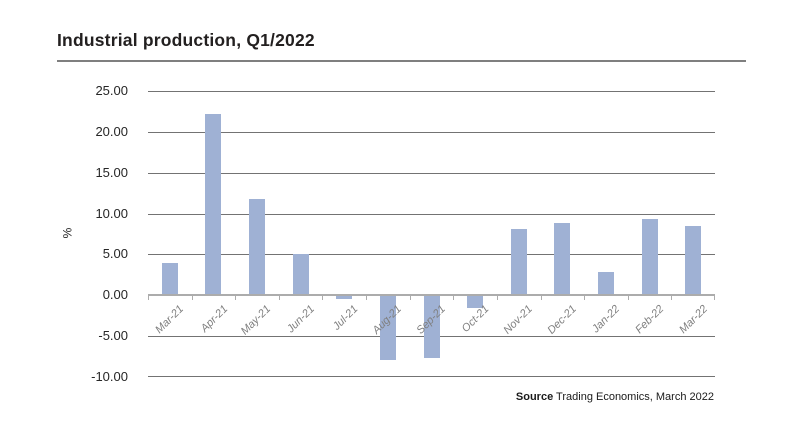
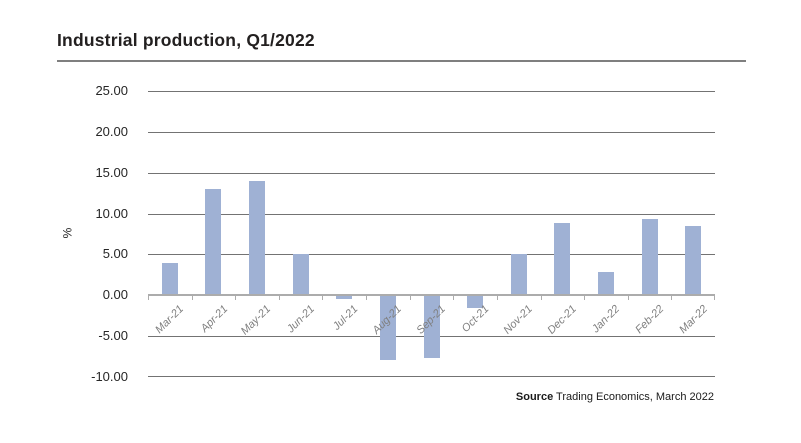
Apr-21: 22 -> 13
May-21: 12 -> 14
Nov-21: 8 -> 5
